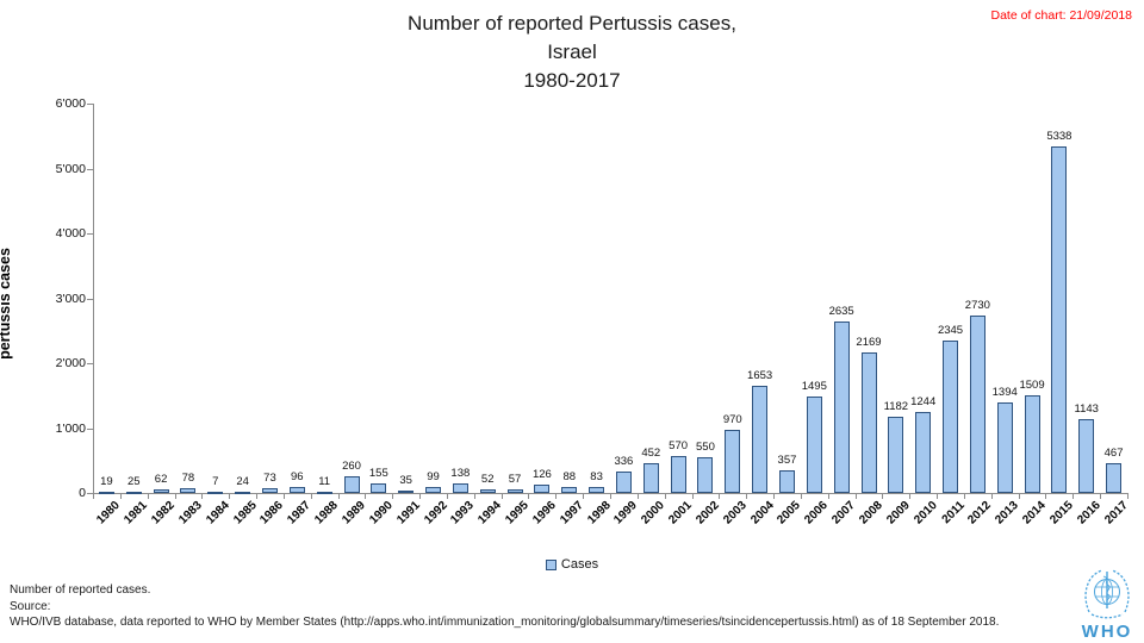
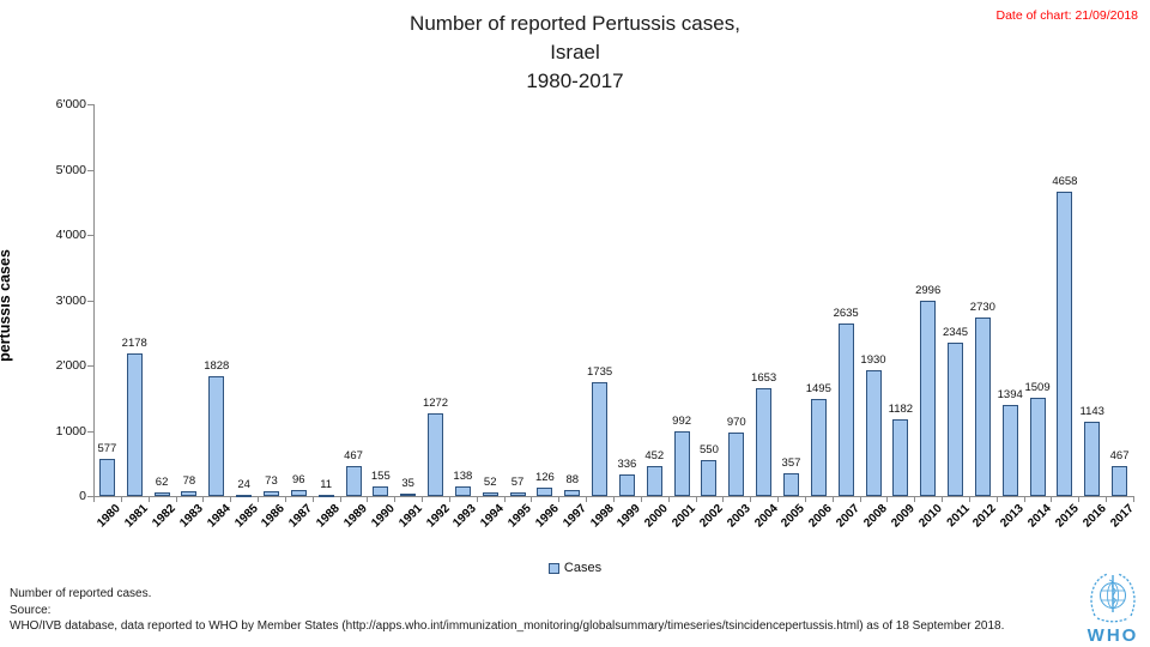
1980: 19 -> 577
1981: 25 -> 2178
1984: 7 -> 1828
1989: 260 -> 467
1992: 99 -> 1272
1998: 83 -> 1735
2001: 570 -> 992
2008: 2169 -> 1930
2010: 1244 -> 2996
2015: 5338 -> 4658
